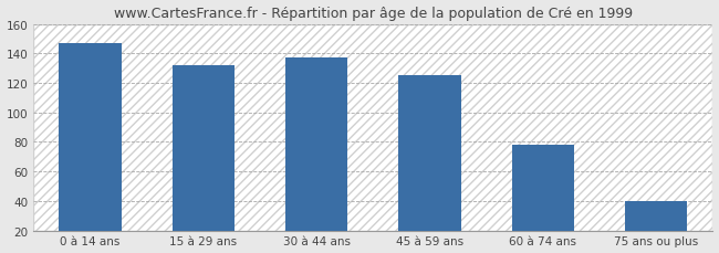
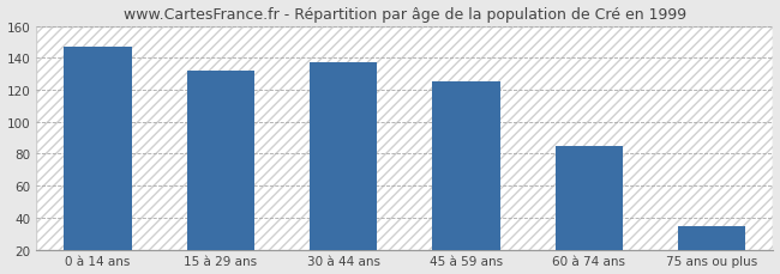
60 à 74 ans: 78 -> 85
75 ans ou plus: 40 -> 35
